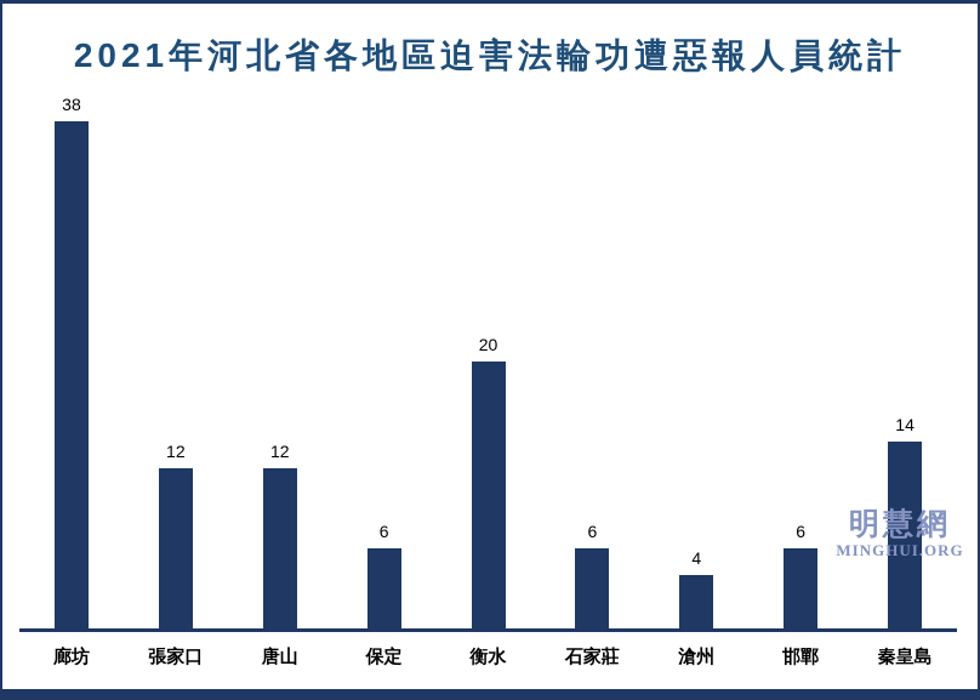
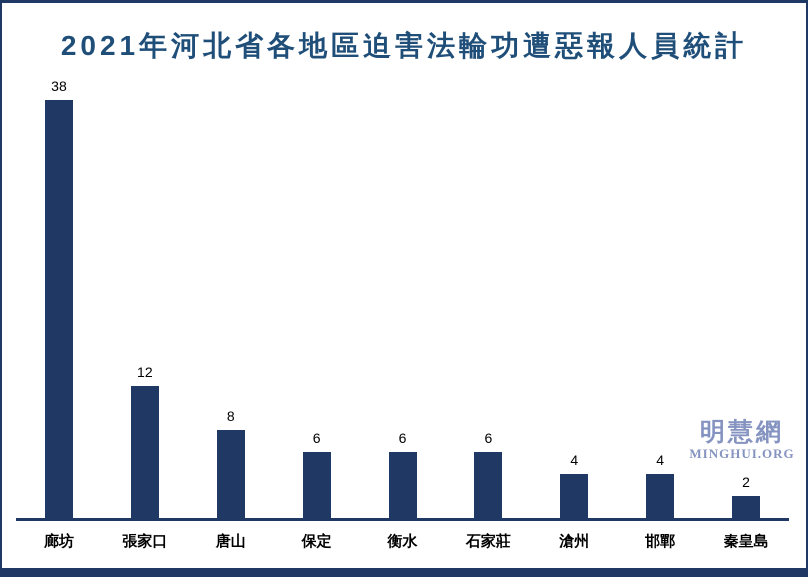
唐山: 12 -> 8
衡水: 20 -> 6
邯鄲: 6 -> 4
秦皇島: 14 -> 2
